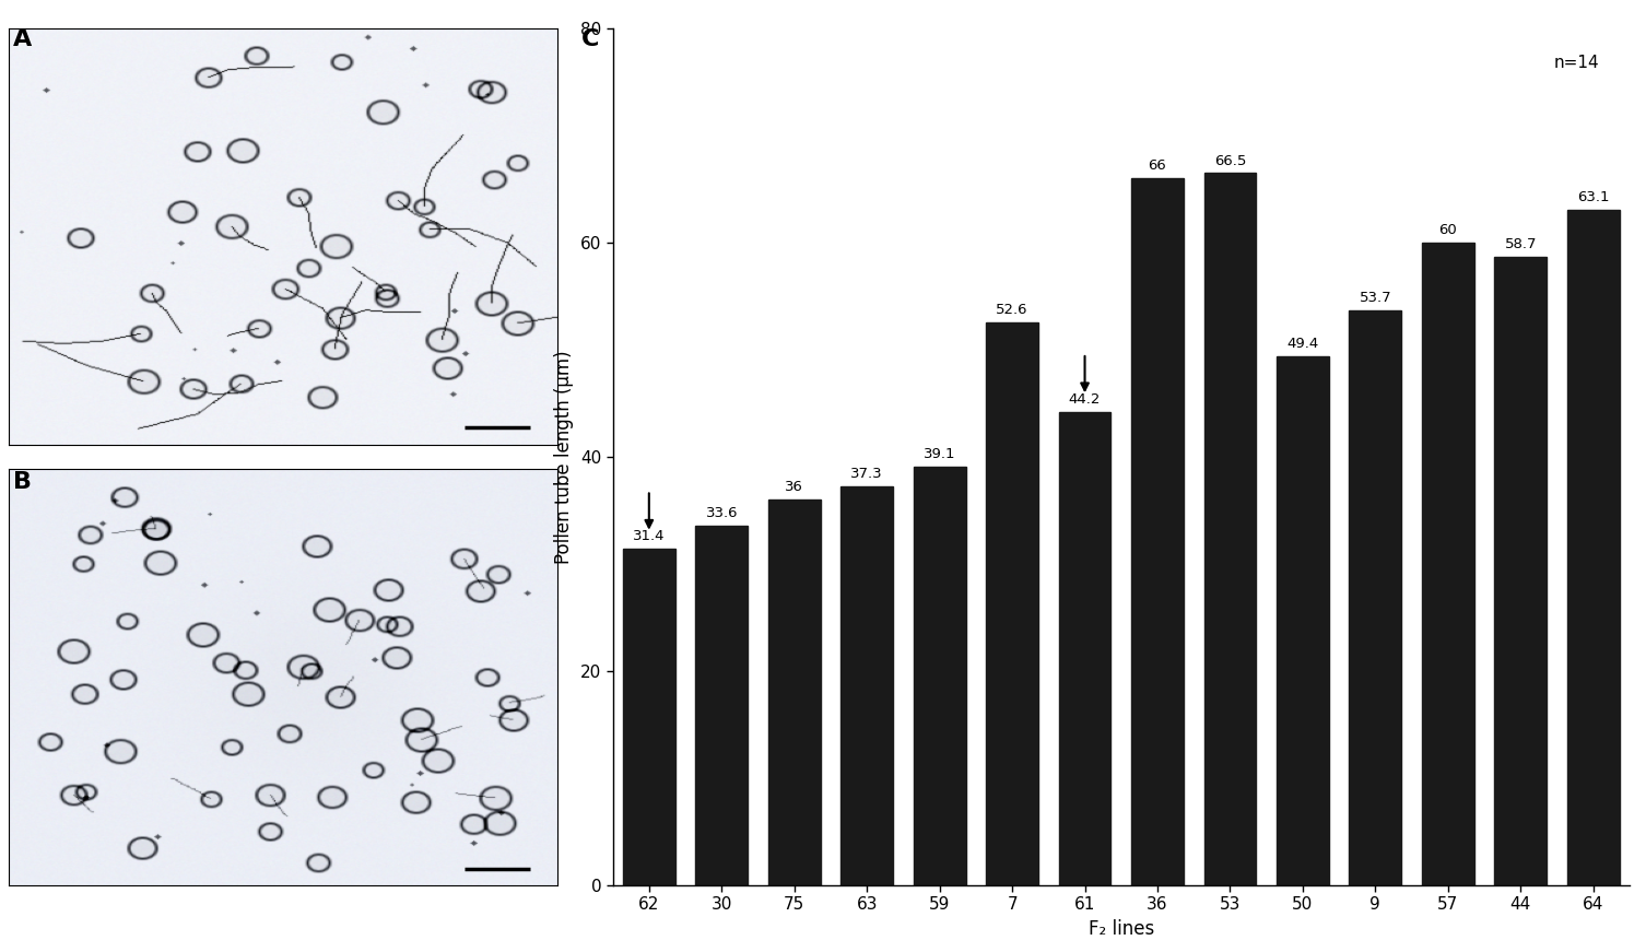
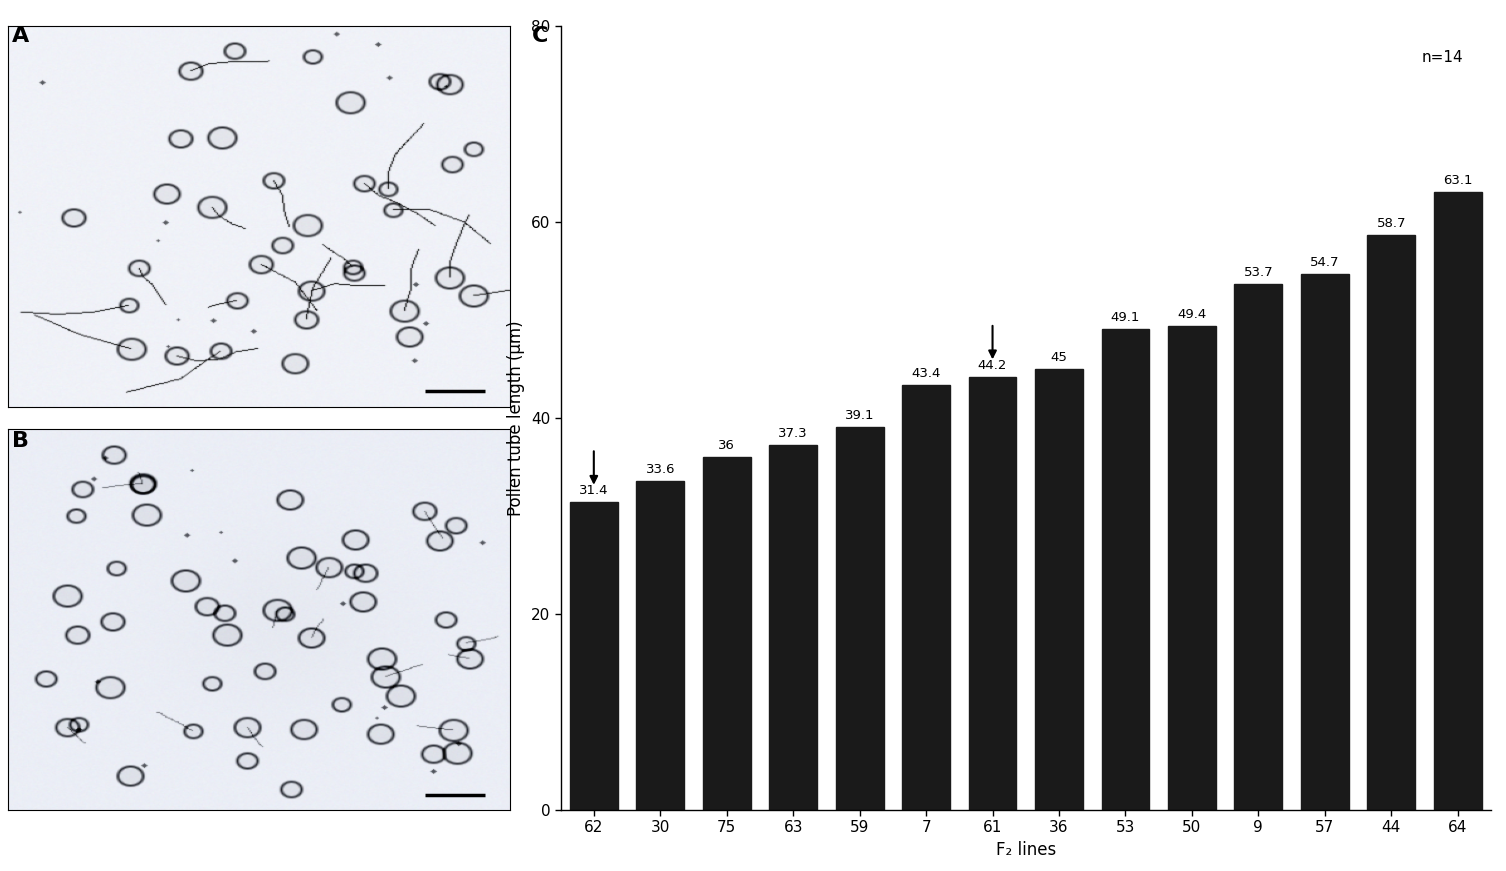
7: 52.6 -> 43.4
36: 66 -> 45
53: 66.5 -> 49.1
57: 60 -> 54.7
